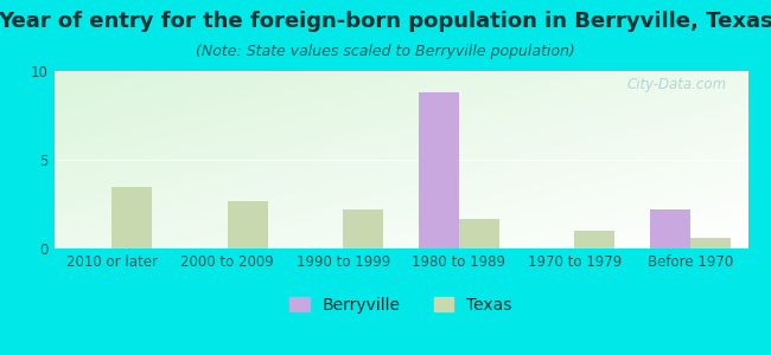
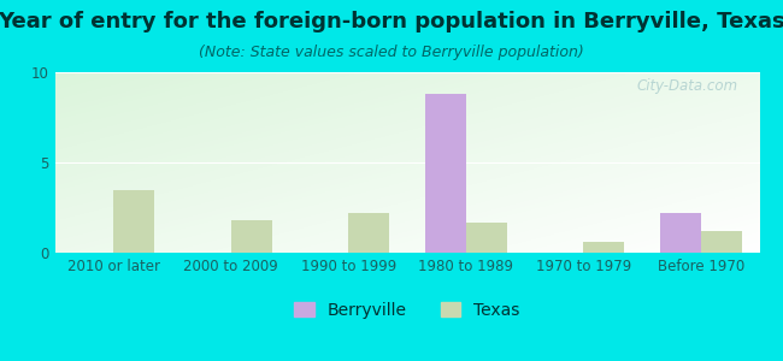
Texas/2000 to 2009: 2.7 -> 1.8
Texas/1970 to 1979: 1.0 -> 0.6
Texas/Before 1970: 0.6 -> 1.2
